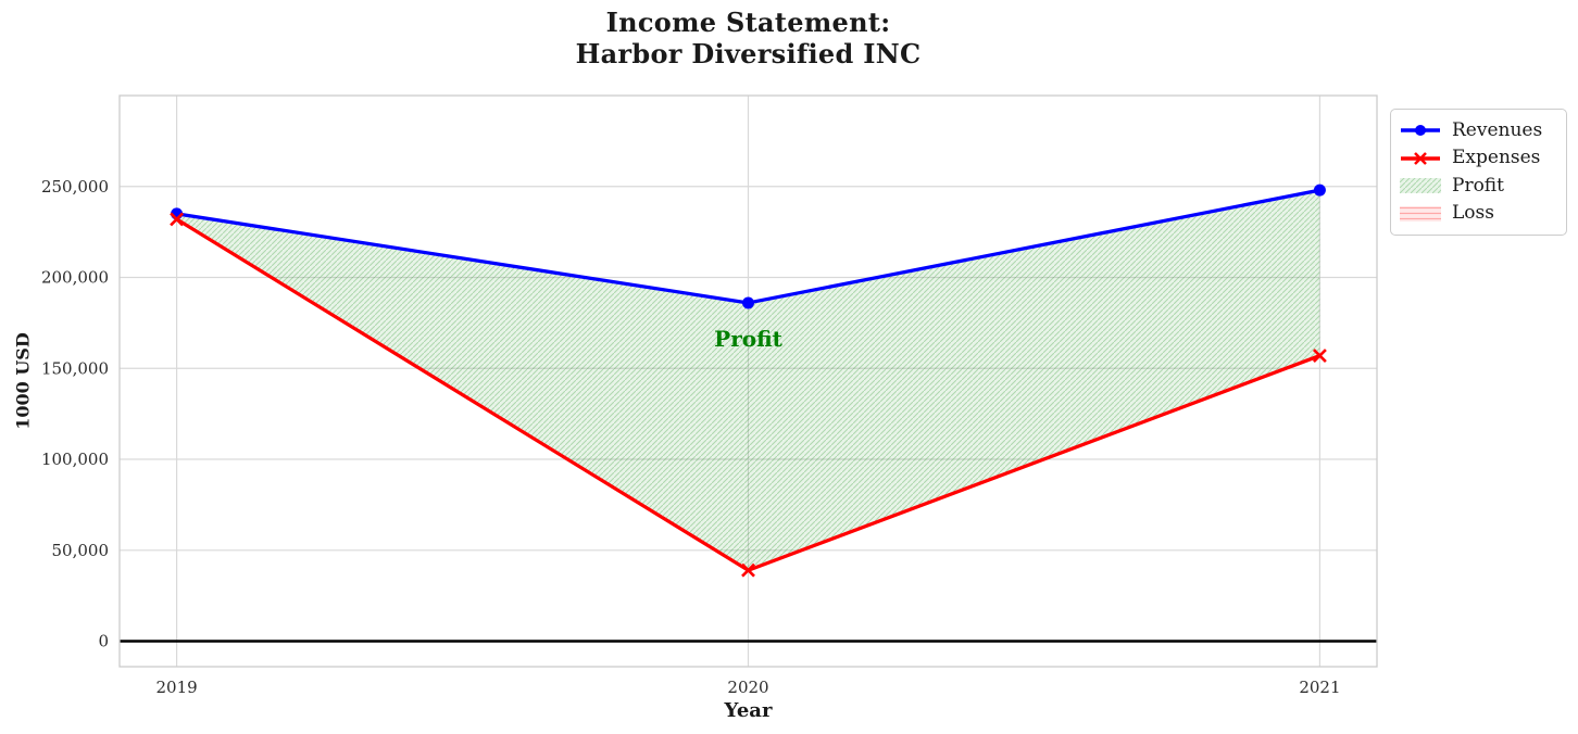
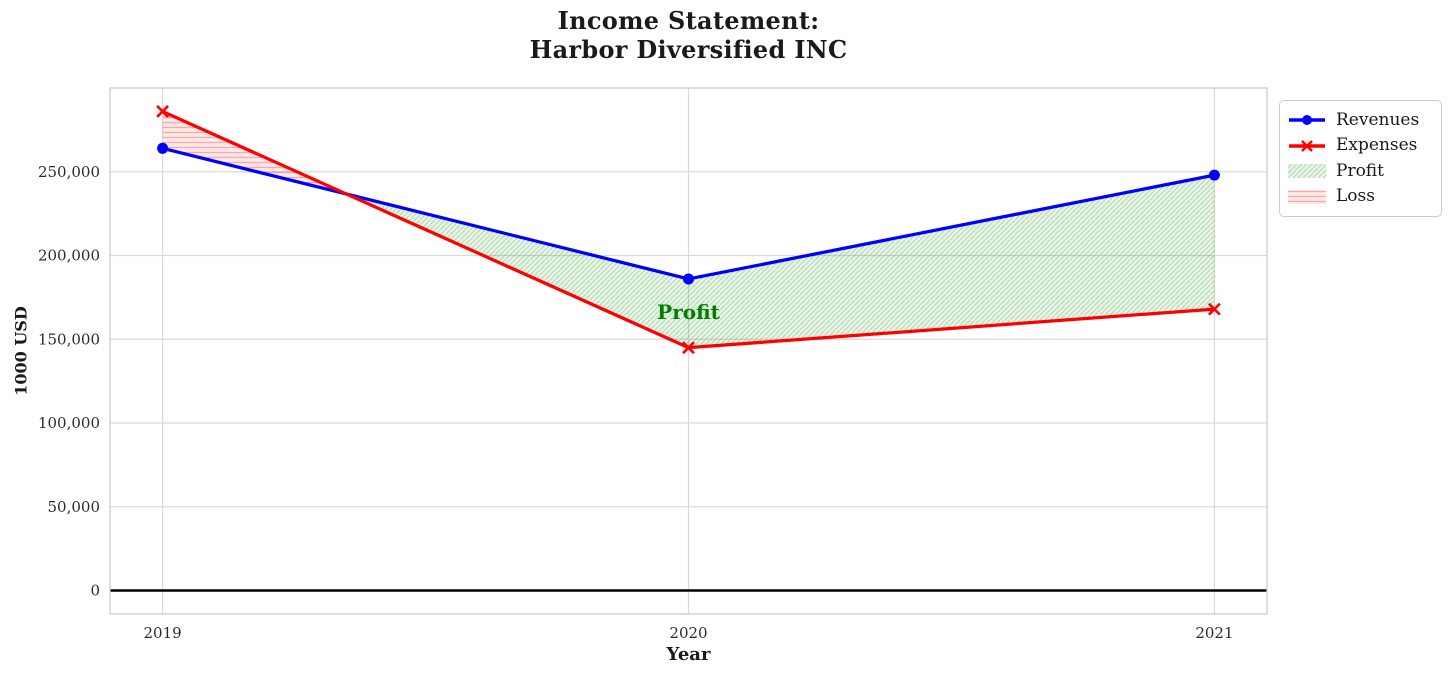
Revenues/2019: 235000 -> 264000
Expenses/2019: 232000 -> 286000
Expenses/2020: 39000 -> 145000
Expenses/2021: 157000 -> 168000
